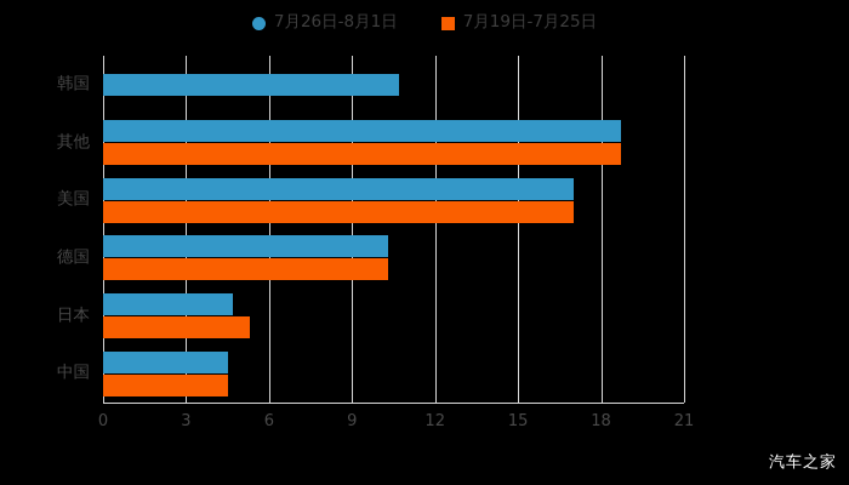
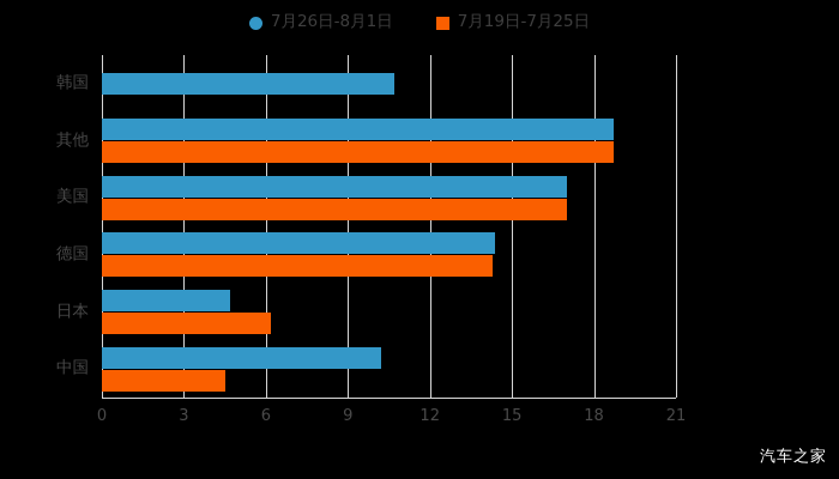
7月26日-8月1日/德国: 10.3 -> 14.4
7月19日-7月25日/德国: 10.3 -> 14.3
7月19日-7月25日/日本: 5.3 -> 6.2
7月26日-8月1日/中国: 4.5 -> 10.2
